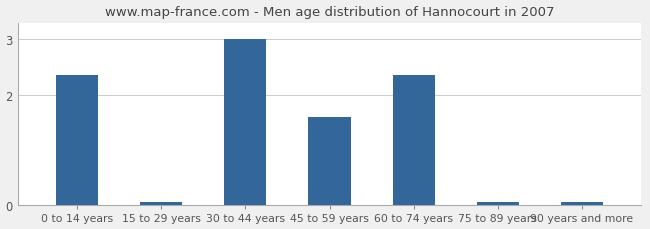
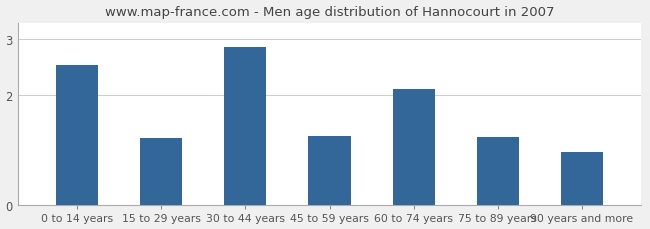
0 to 14 years: 2.35 -> 2.54
15 to 29 years: 0.05 -> 1.22
30 to 44 years: 3.00 -> 2.86
45 to 59 years: 1.60 -> 1.26
60 to 74 years: 2.35 -> 2.10
75 to 89 years: 0.05 -> 1.24
90 years and more: 0.05 -> 0.96
